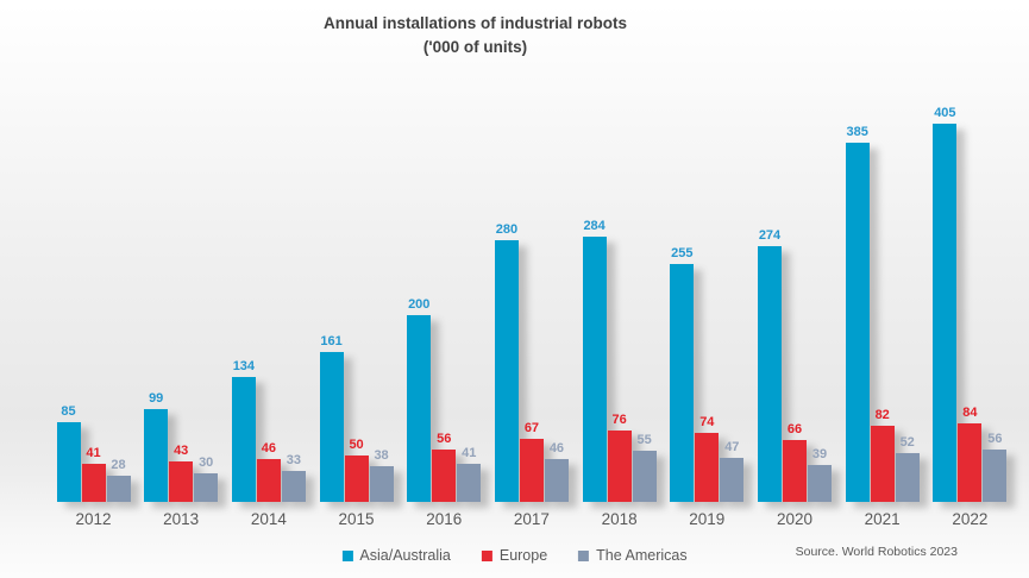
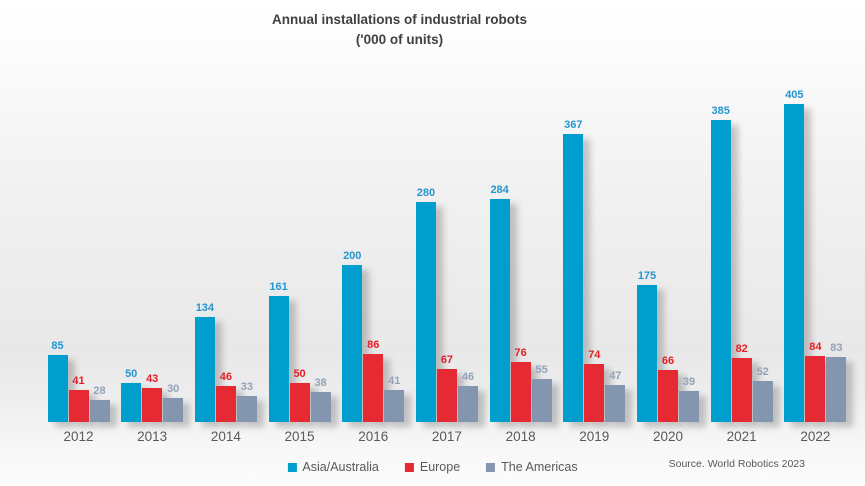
Asia/Australia/2013: 99 -> 50
Europe/2016: 56 -> 86
Asia/Australia/2019: 255 -> 367
Asia/Australia/2020: 274 -> 175
The Americas/2022: 56 -> 83
